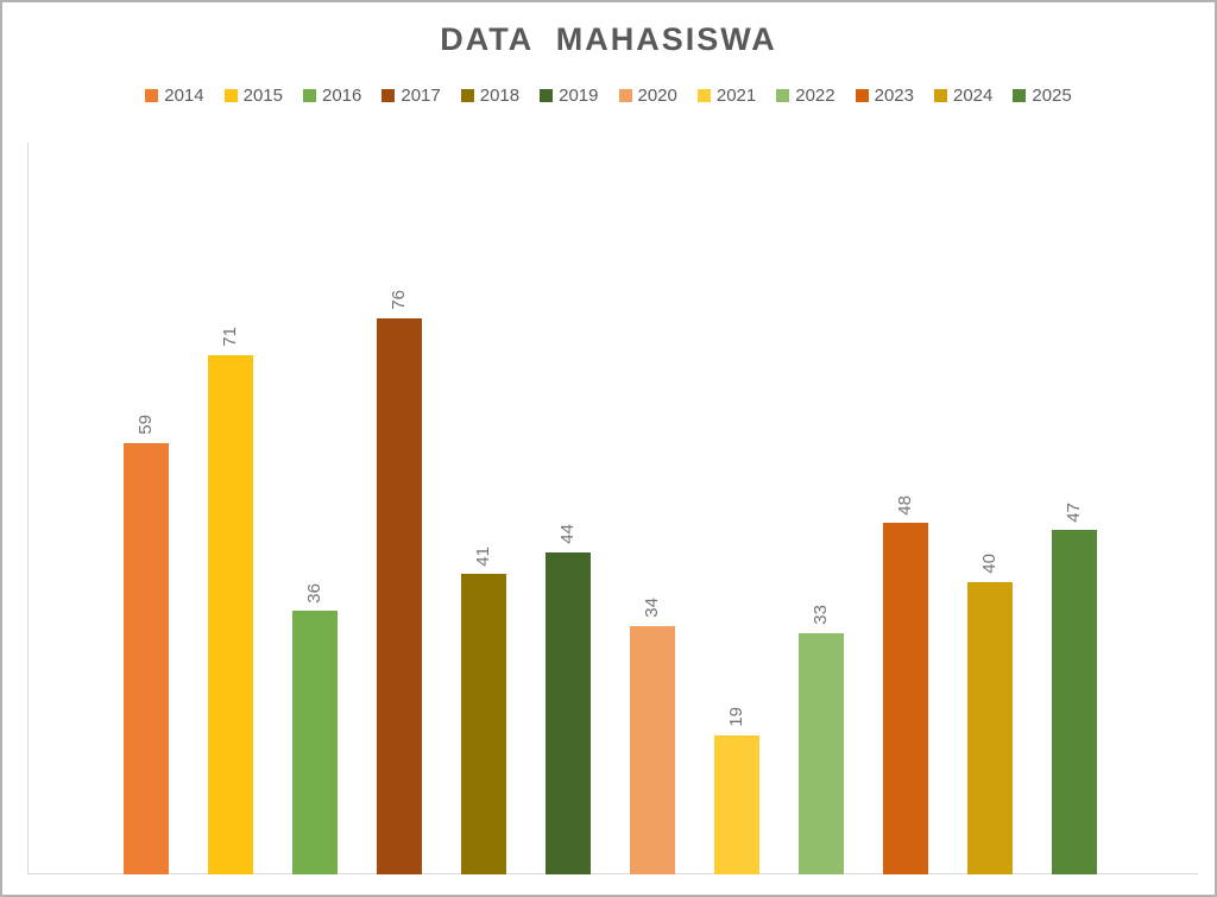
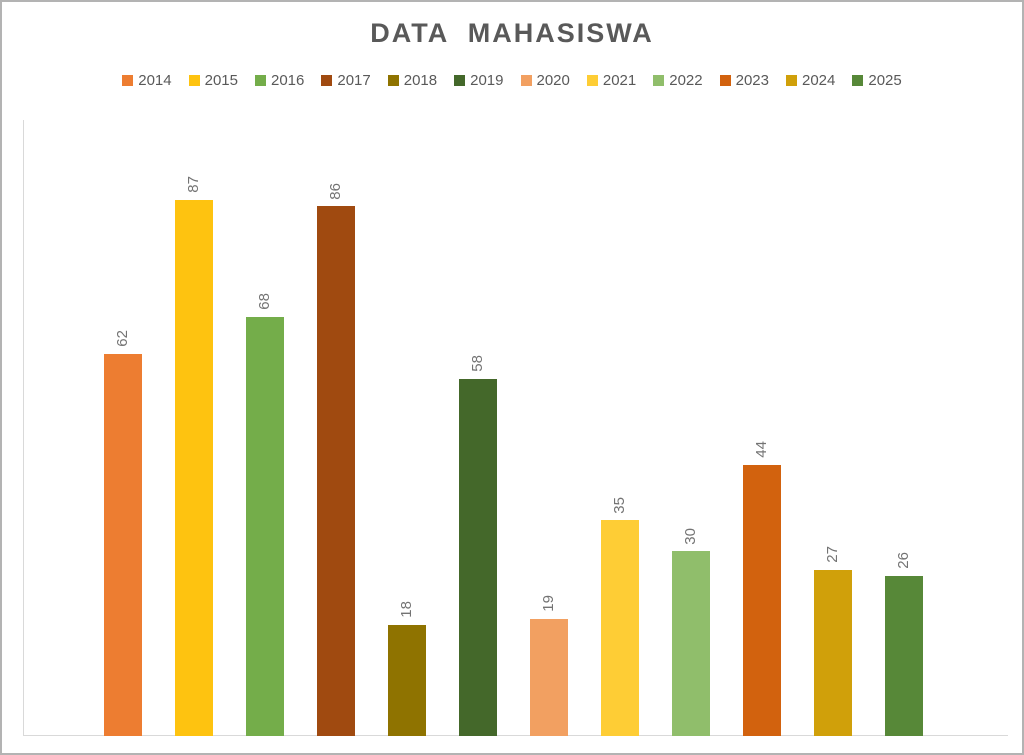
2014: 59 -> 62
2015: 71 -> 87
2016: 36 -> 68
2017: 76 -> 86
2018: 41 -> 18
2019: 44 -> 58
2020: 34 -> 19
2021: 19 -> 35
2022: 33 -> 30
2023: 48 -> 44
2024: 40 -> 27
2025: 47 -> 26
